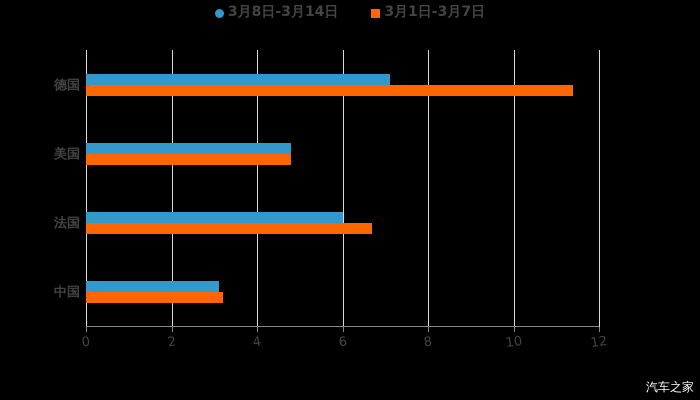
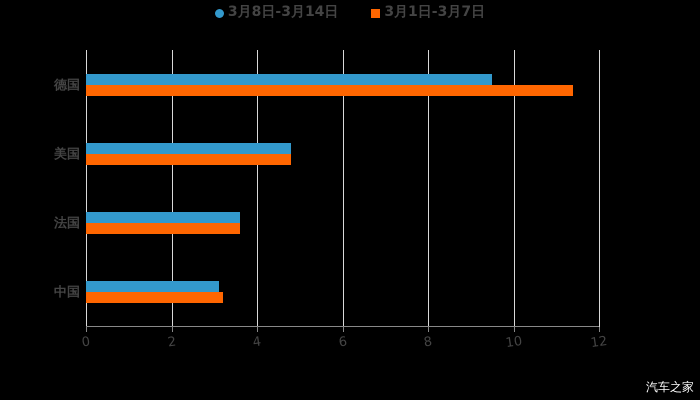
3月8日-3月14日/法国: 6.0 -> 3.6
3月1日-3月7日/法国: 6.7 -> 3.6
3月8日-3月14日/德国: 7.1 -> 9.5
